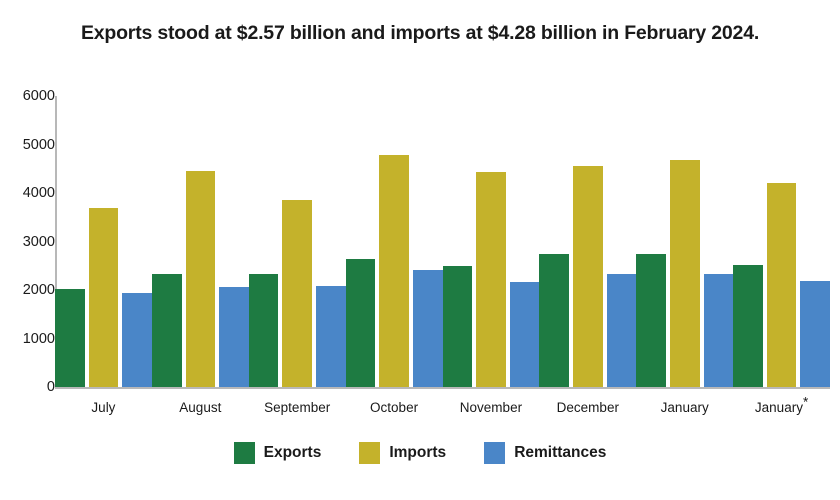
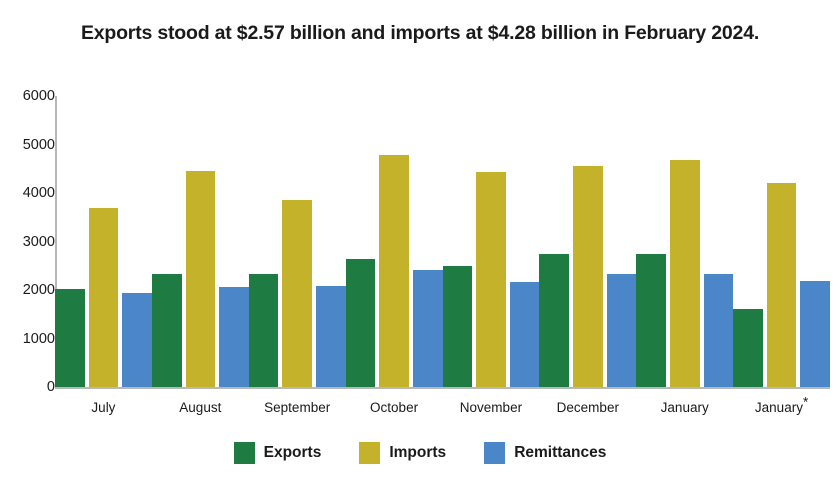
Exports/January*: 2500 -> 1600
